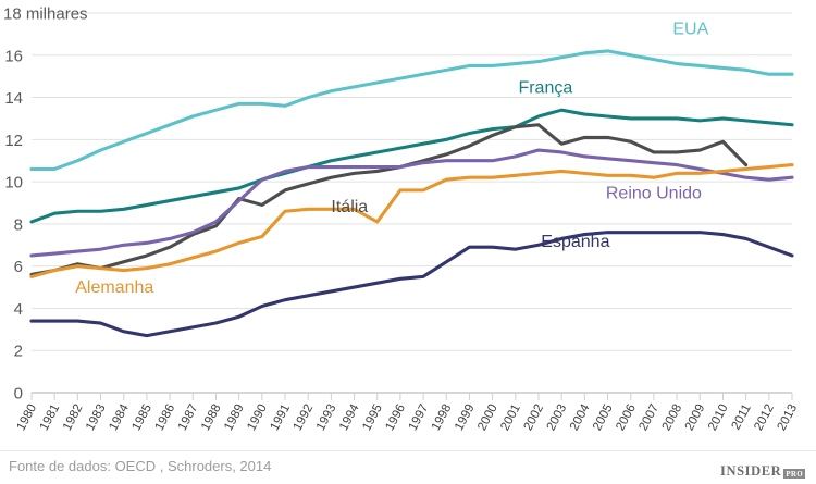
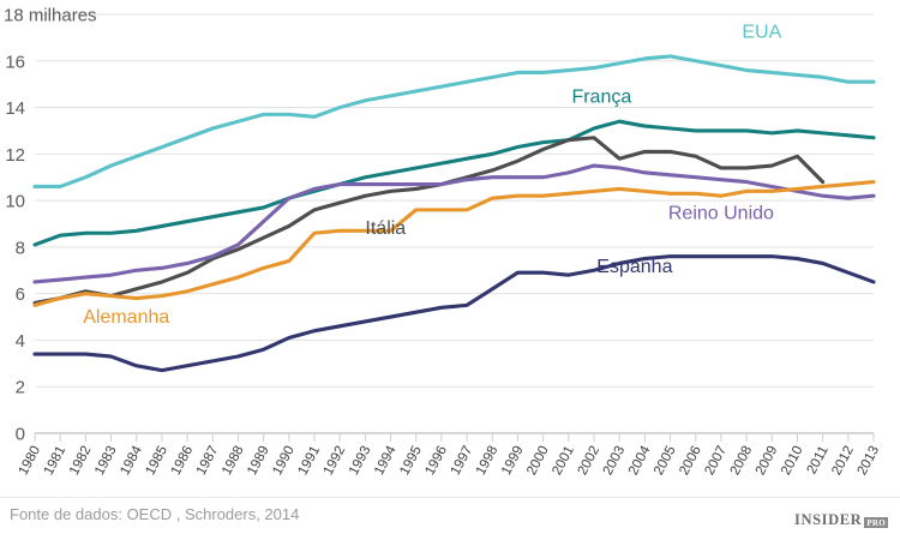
Itália/1989: 9.2 -> 8.4
Alemanha/1995: 8.1 -> 9.6
